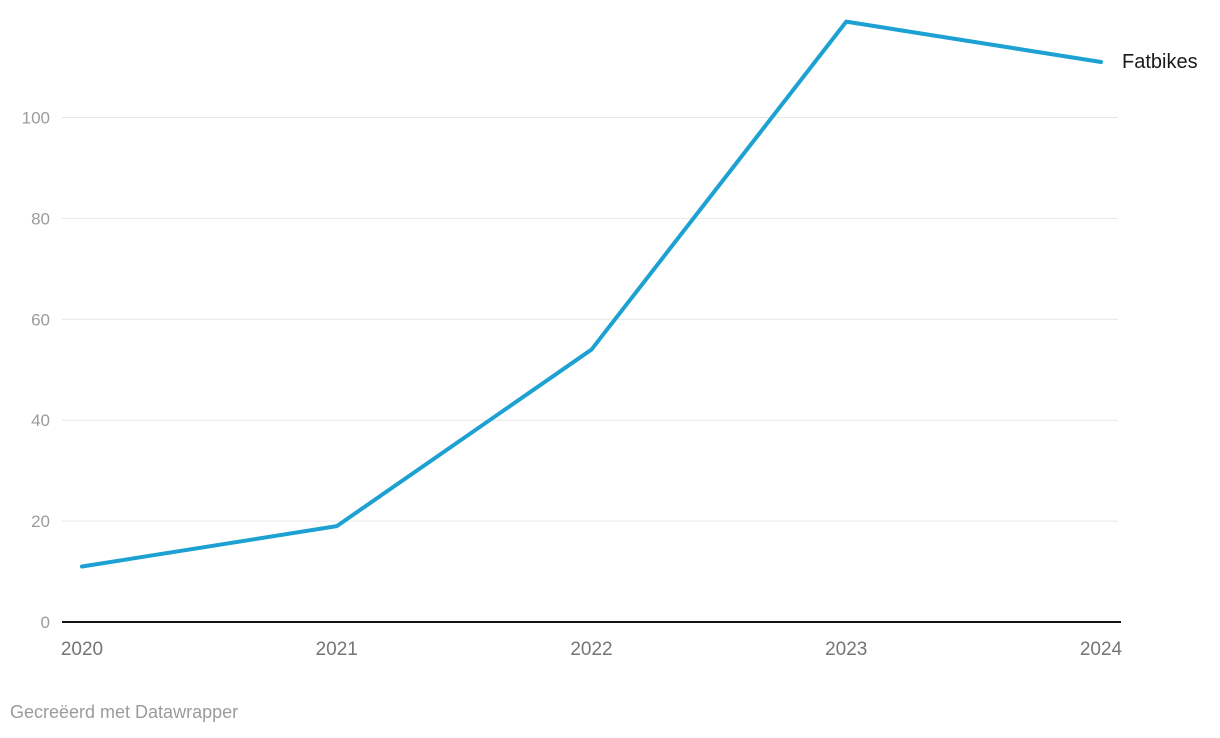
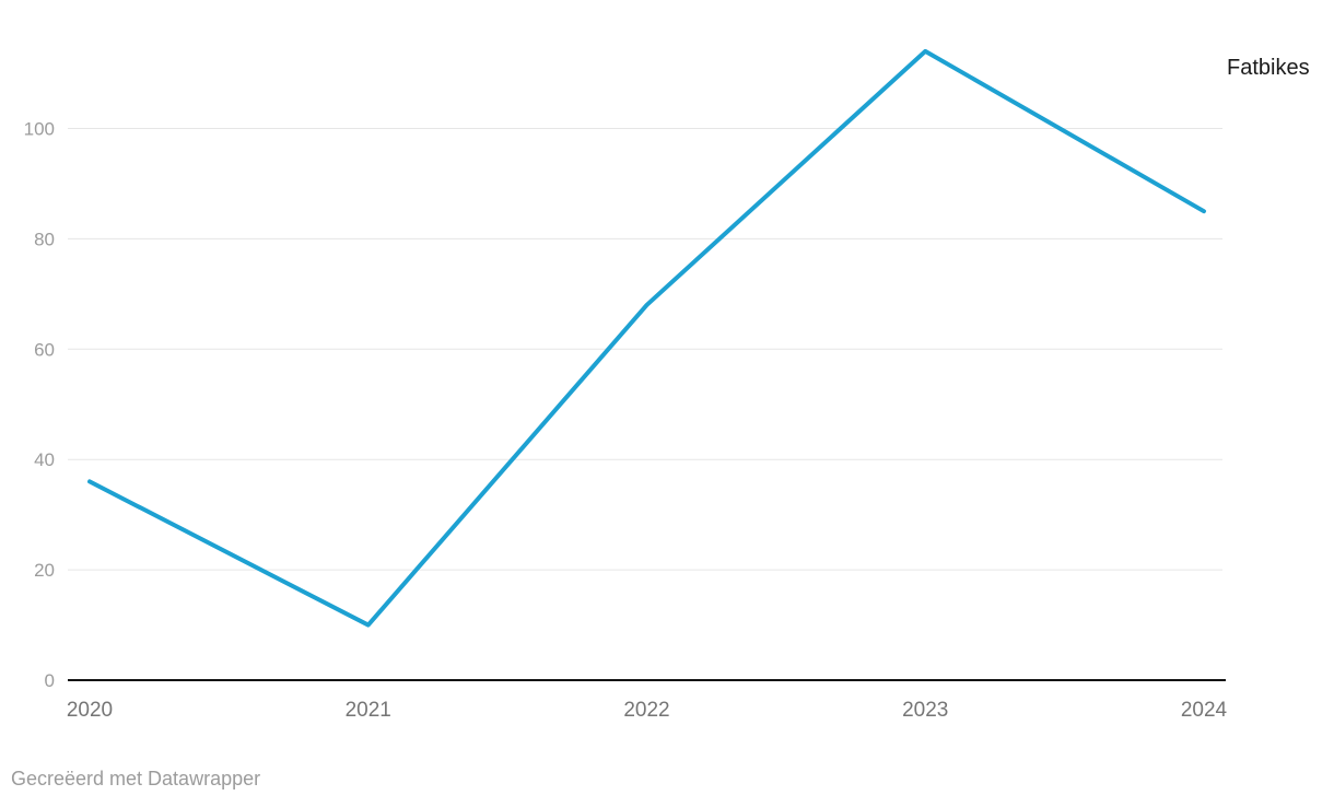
2020: 11 -> 36
2021: 19 -> 10
2022: 54 -> 68
2023: 119 -> 114
2024: 111 -> 85
